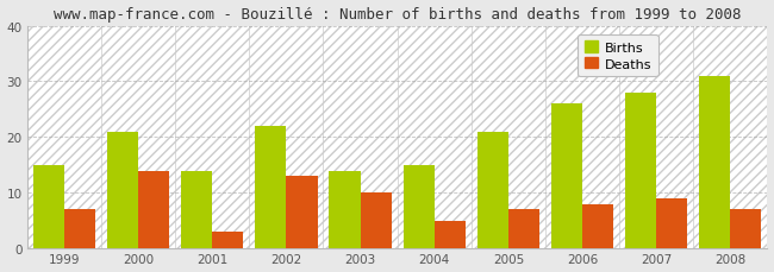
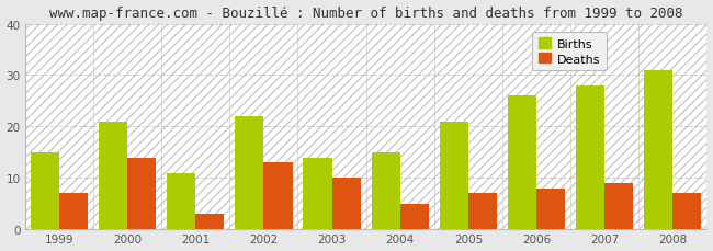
Births/2001: 14 -> 11
